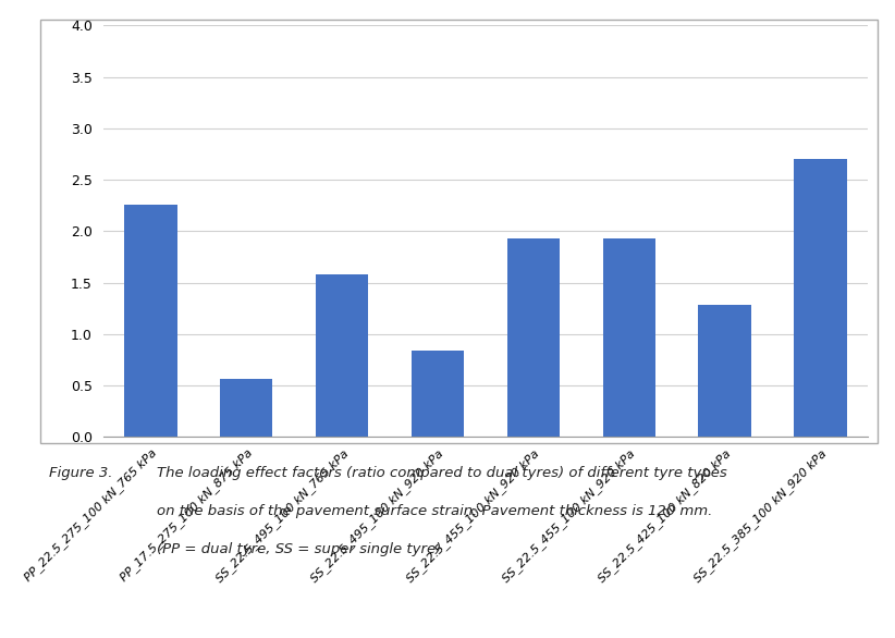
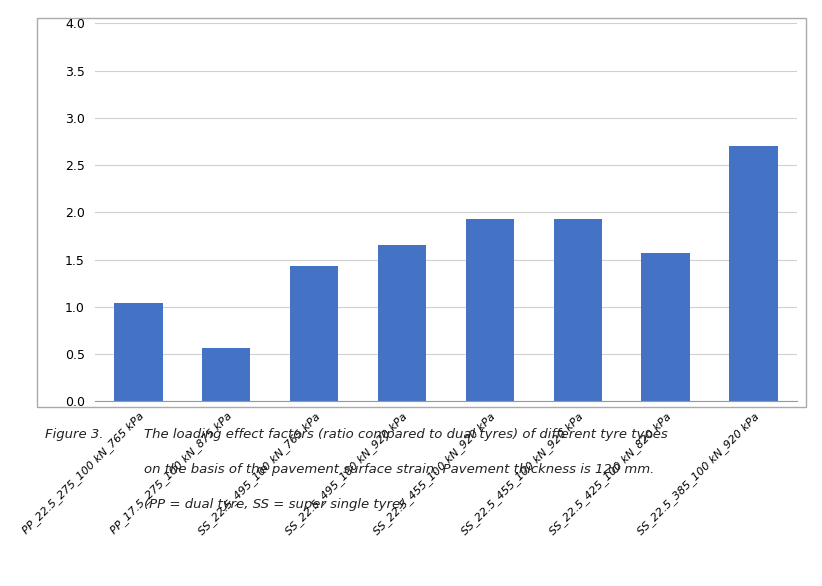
PP_22.5_275_100 kN_765 kPa: 2.26 -> 1.04
SS_22.5_495_100 kN_765 kPa: 1.58 -> 1.43
SS_22.5_495_100 kN_920 kPa: 0.84 -> 1.65
SS_22.5_425_100 kN_820 kPa: 1.28 -> 1.57
